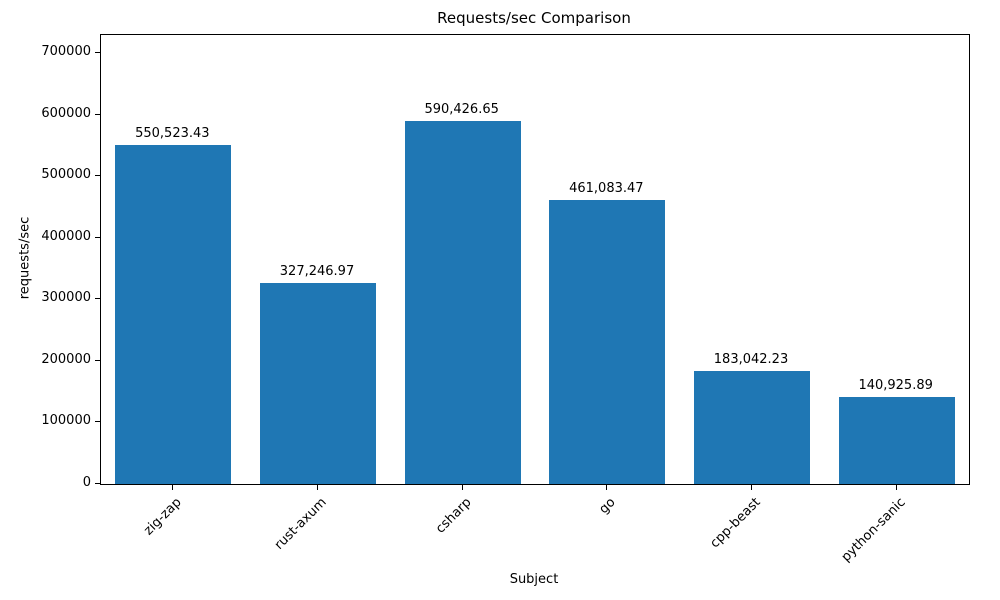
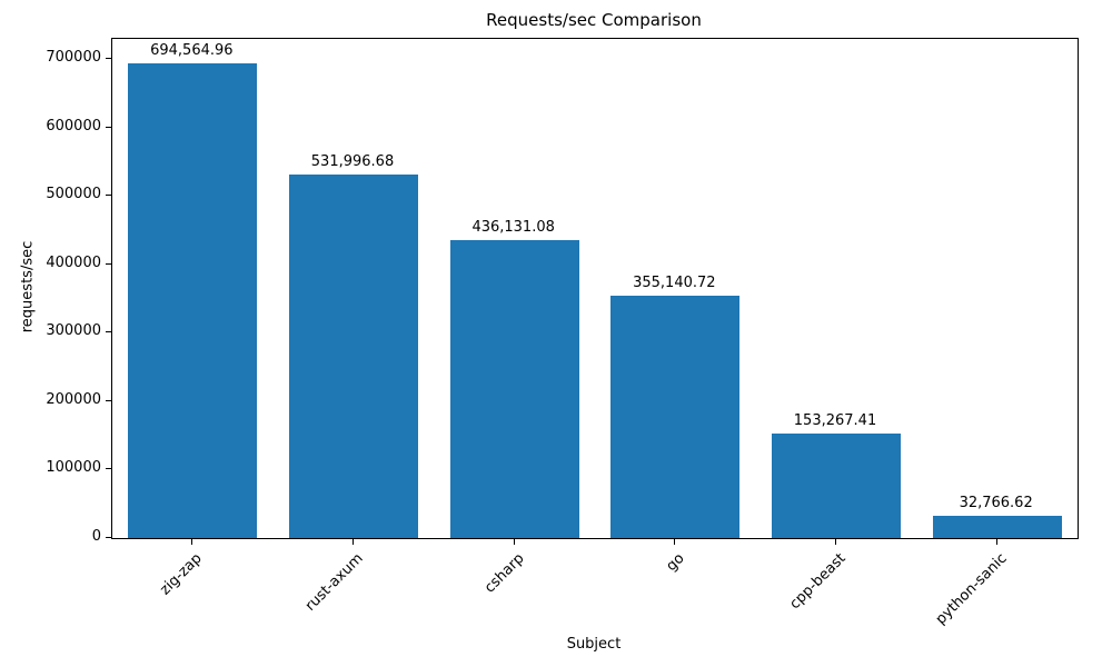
zig-zap: 550,523.43 -> 694,564.96
rust-axum: 327,246.97 -> 531,996.68
csharp: 590,426.65 -> 436,131.08
go: 461,083.47 -> 355,140.72
cpp-beast: 183,042.23 -> 153,267.41
python-sanic: 140,925.89 -> 32,766.62
